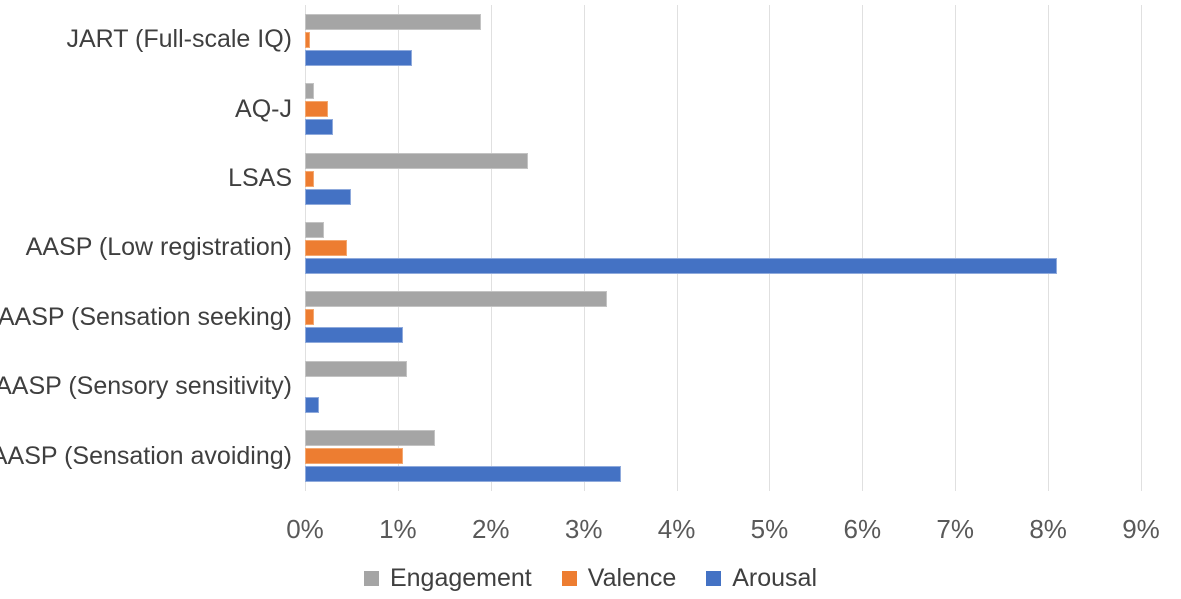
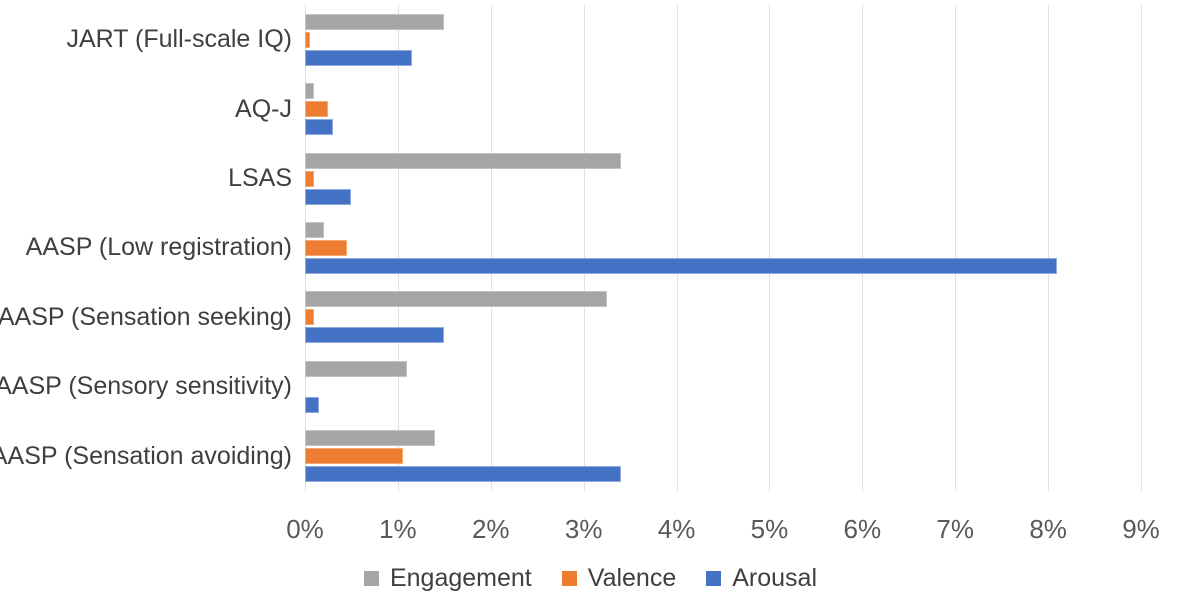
Engagement/JART (Full-scale IQ): 1.9% -> 1.5%
Engagement/LSAS: 2.4% -> 3.4%
Arousal/AASP (Sensation seeking): 1.1% -> 1.5%
